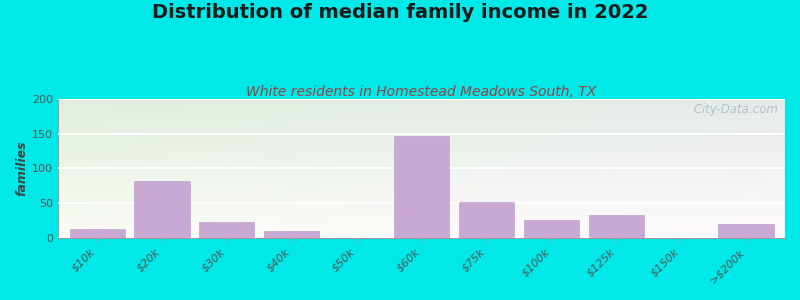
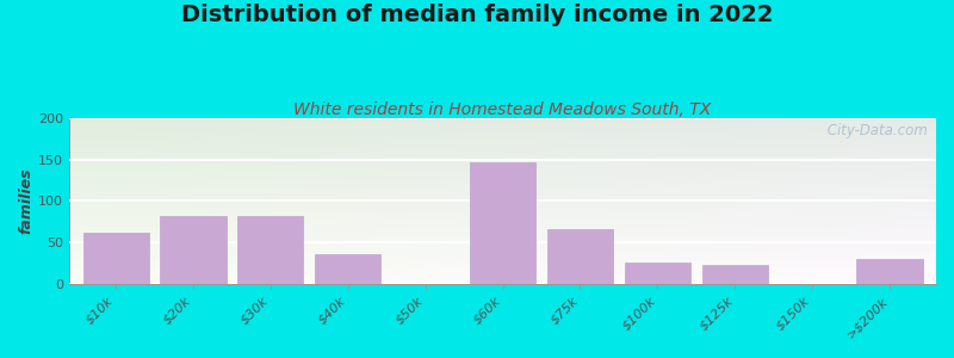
$10k: 13 -> 62
$30k: 22 -> 82
$40k: 9 -> 36
$75k: 51 -> 66
$125k: 32 -> 22
>$200k: 19 -> 30
